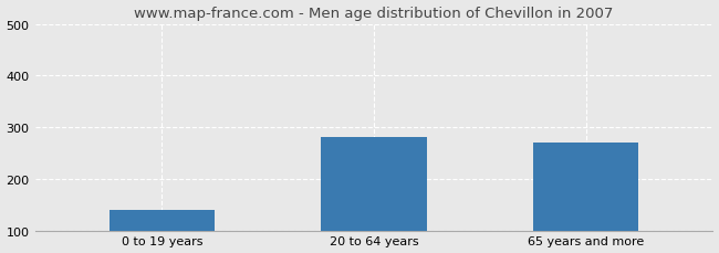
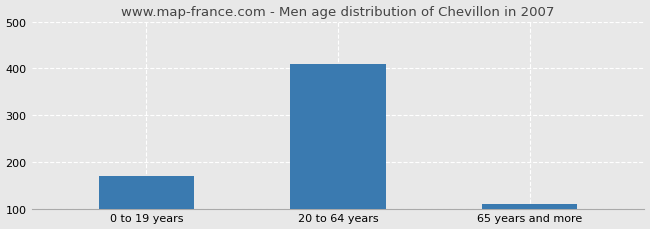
0 to 19 years: 140 -> 170
20 to 64 years: 280 -> 410
65 years and more: 270 -> 110
